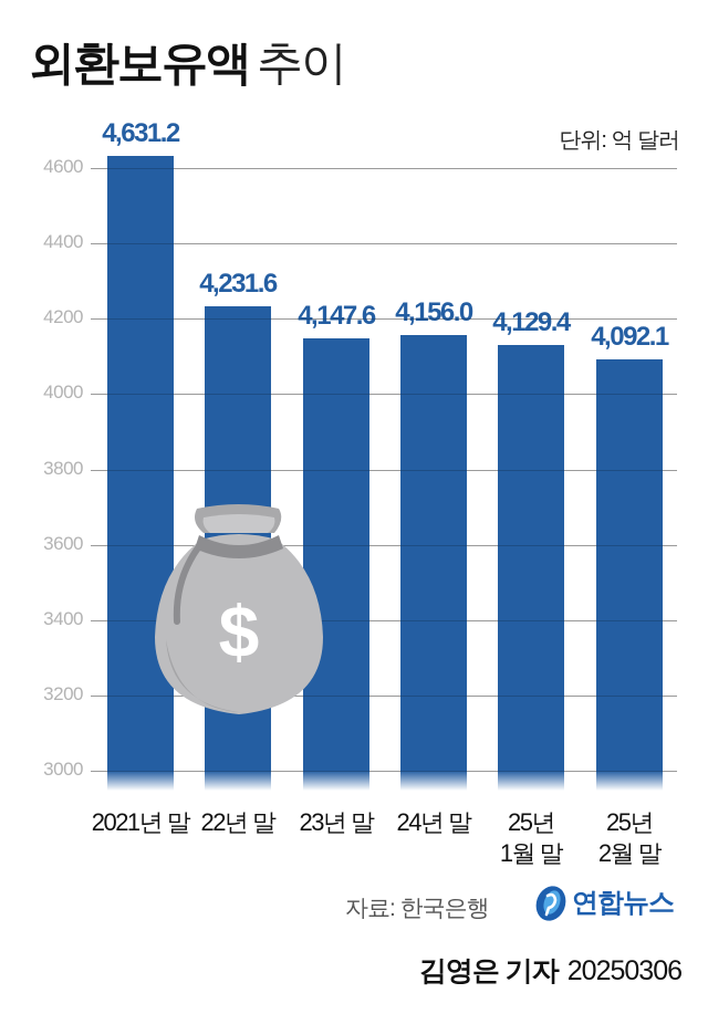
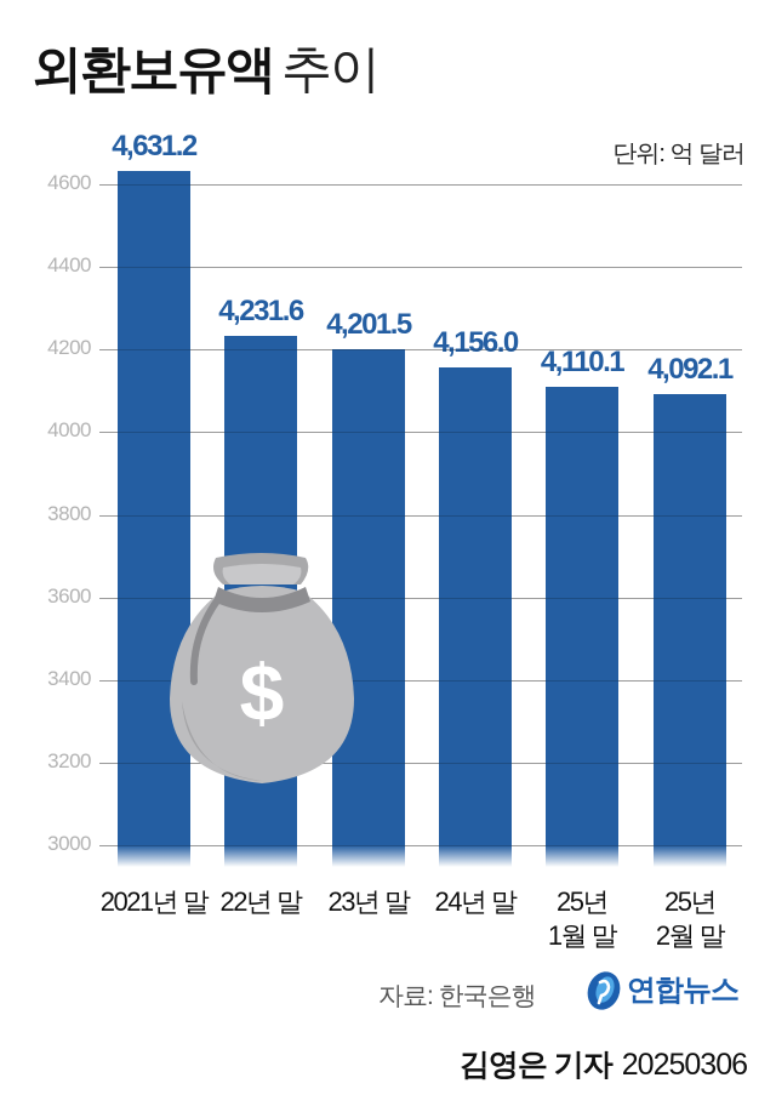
23년 말: 4,147.6 -> 4,201.5
25년 1월 말: 4,129.4 -> 4,110.1
